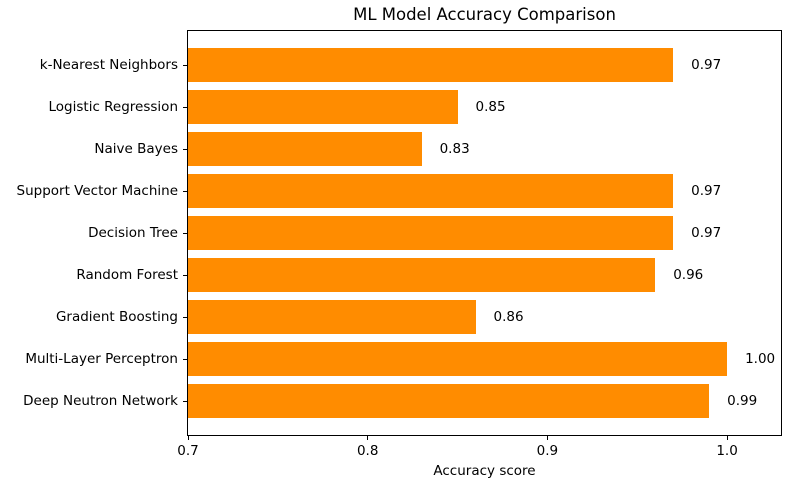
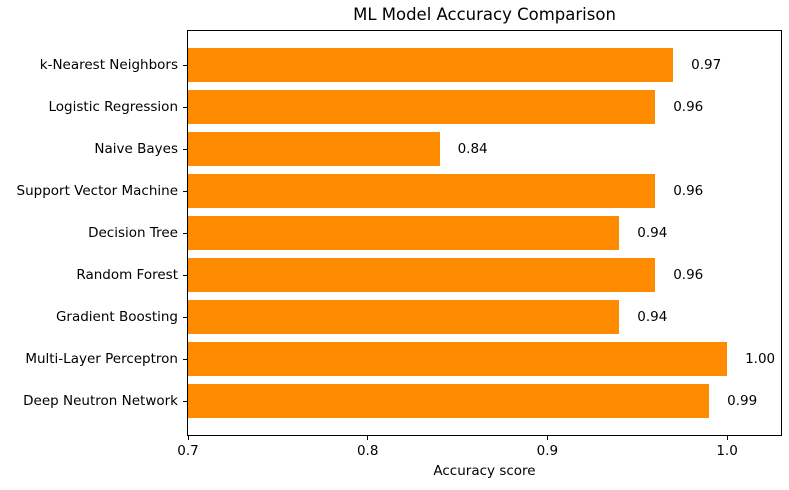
Logistic Regression: 0.85 -> 0.96
Naive Bayes: 0.83 -> 0.84
Support Vector Machine: 0.97 -> 0.96
Decision Tree: 0.97 -> 0.94
Gradient Boosting: 0.86 -> 0.94
